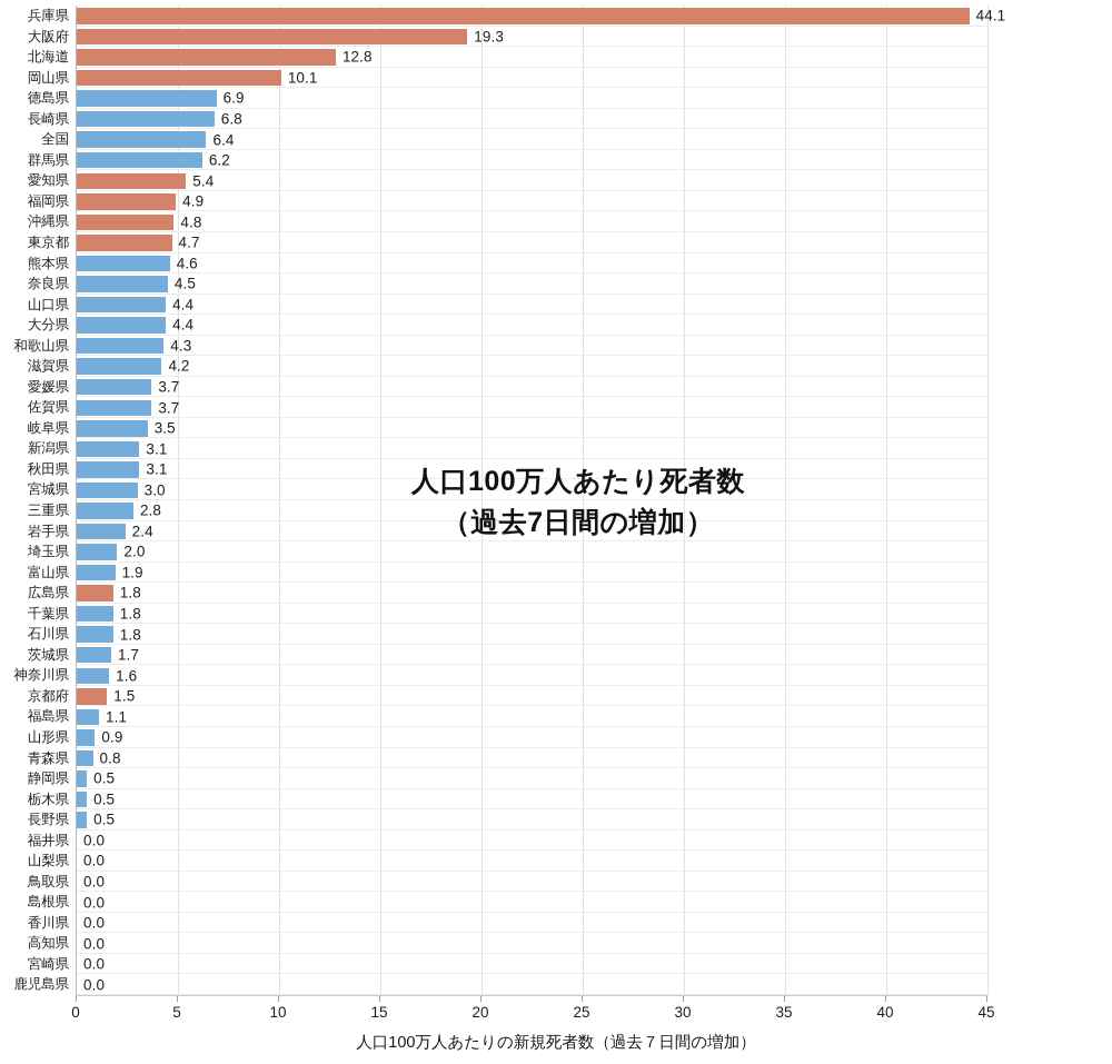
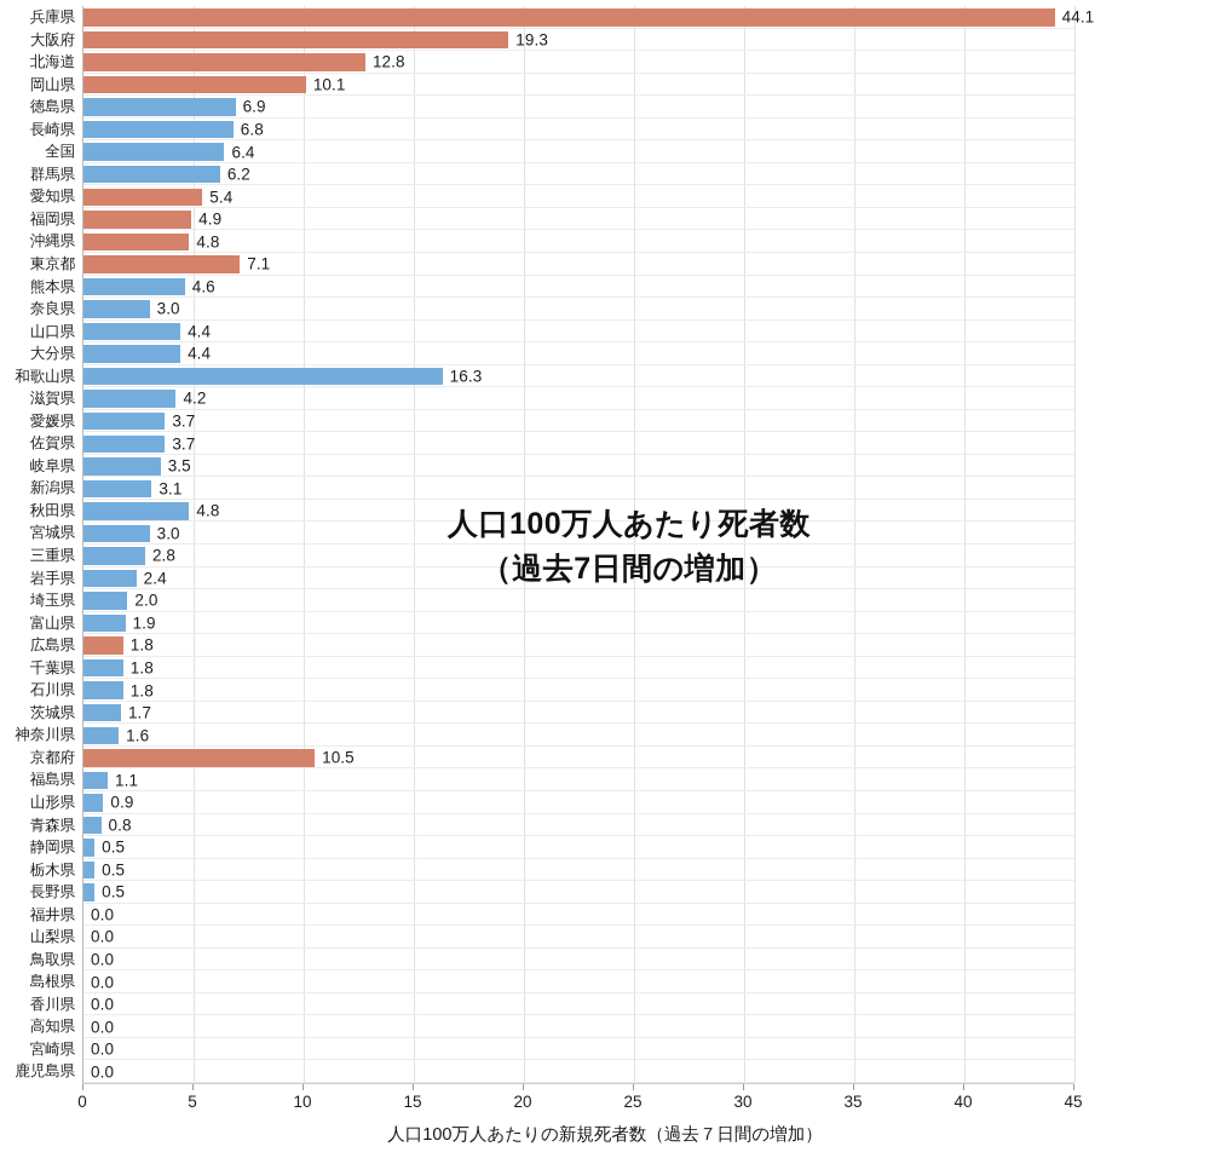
東京都: 4.7 -> 7.1
奈良県: 4.5 -> 3.0
和歌山県: 4.3 -> 16.3
秋田県: 3.1 -> 4.8
京都府: 1.5 -> 10.5
